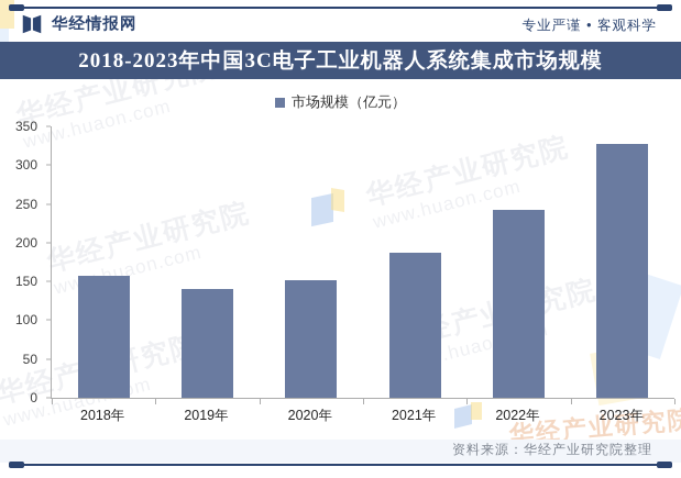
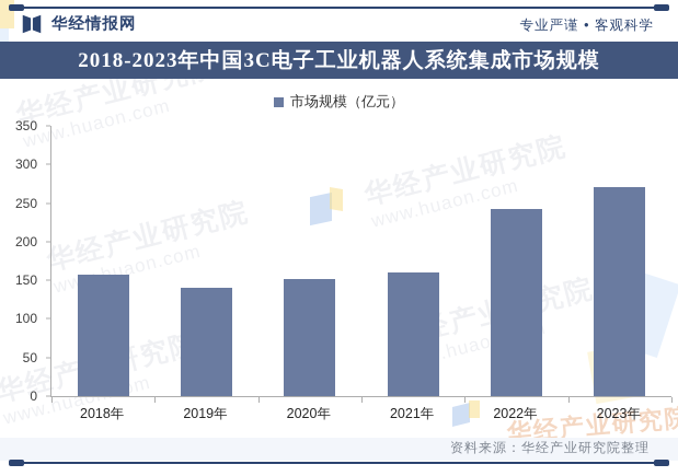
2021年: 190 -> 160
2023年: 330 -> 270
